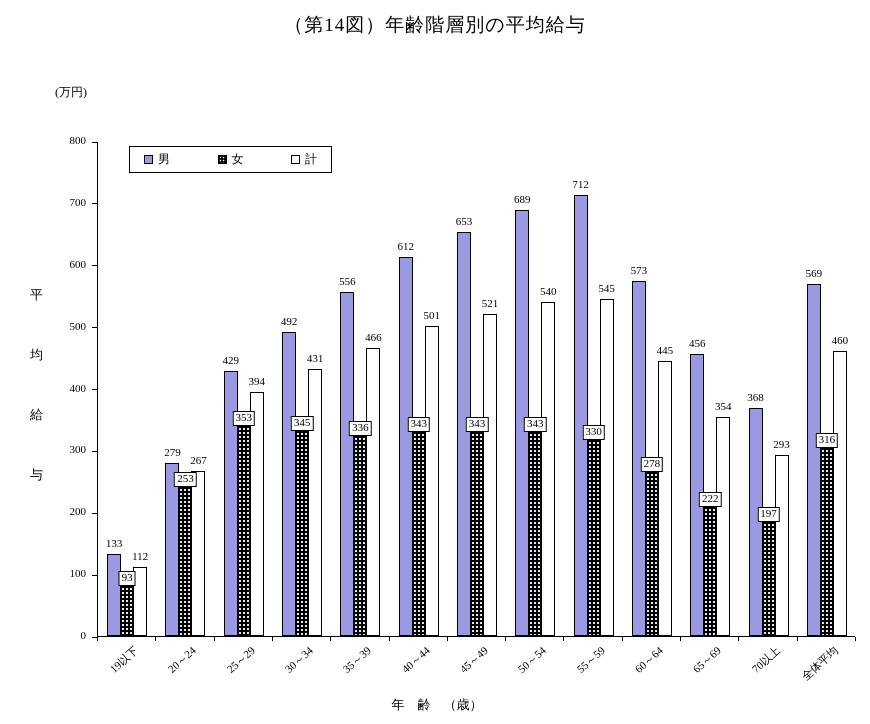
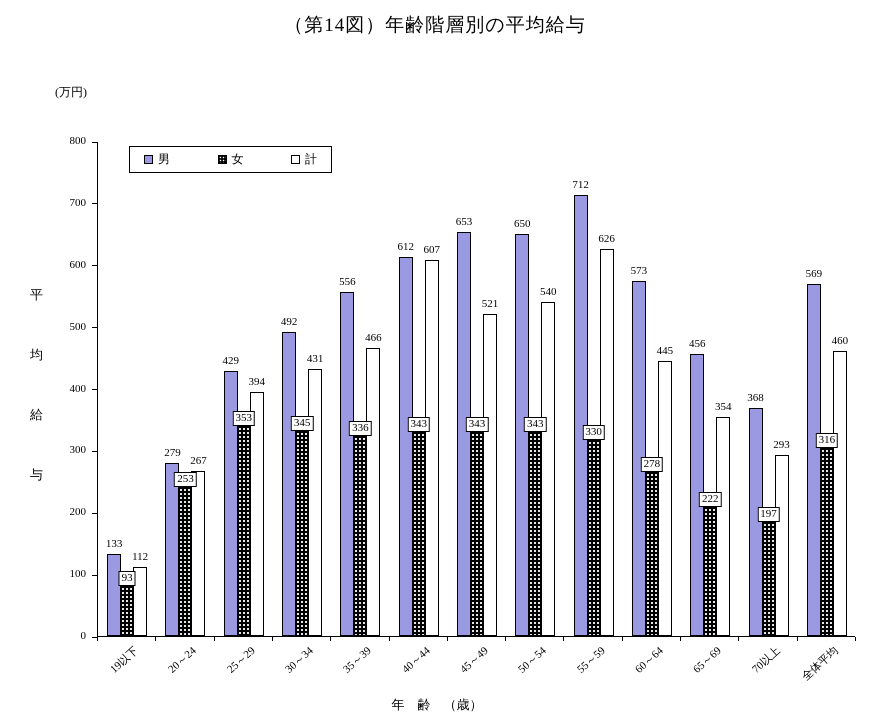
計/40～44: 501 -> 607
男/50～54: 689 -> 650
計/55～59: 545 -> 626
